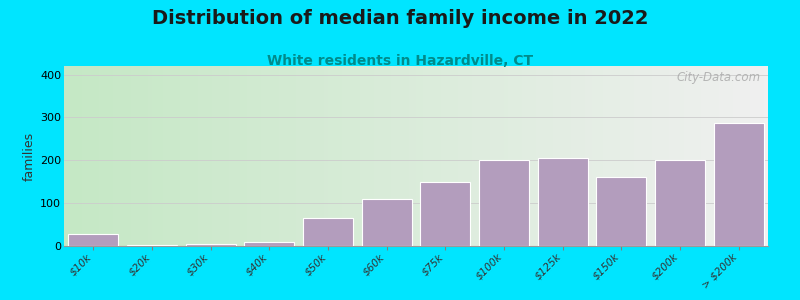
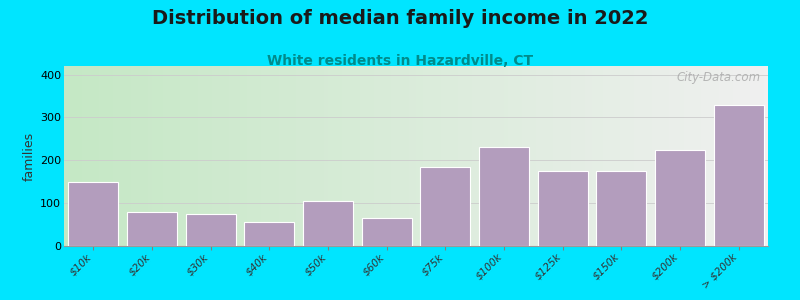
$10k: 28 -> 150
$20k: 2 -> 80
$30k: 5 -> 75
$40k: 10 -> 55
$50k: 65 -> 105
$60k: 110 -> 65
$75k: 150 -> 185
$100k: 200 -> 230
$125k: 205 -> 175
$150k: 160 -> 175
$200k: 200 -> 225
> $200k: 288 -> 330
